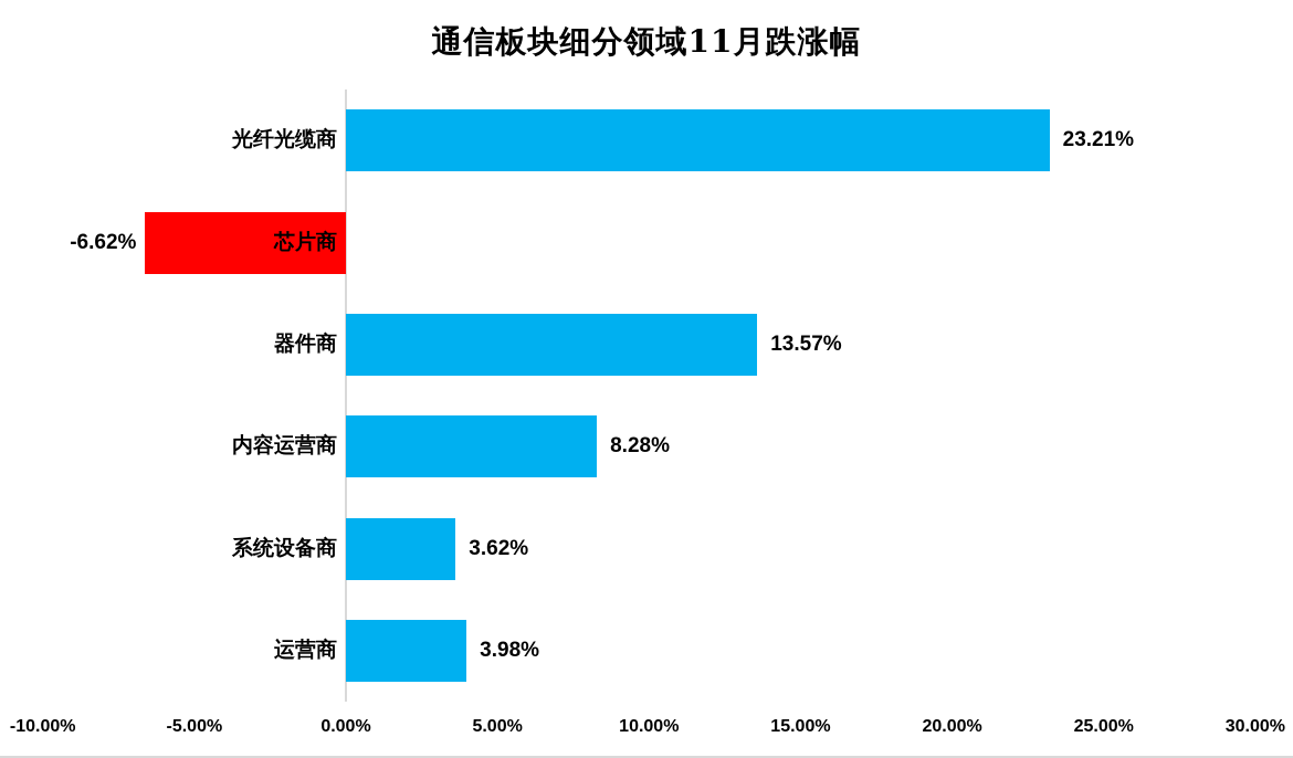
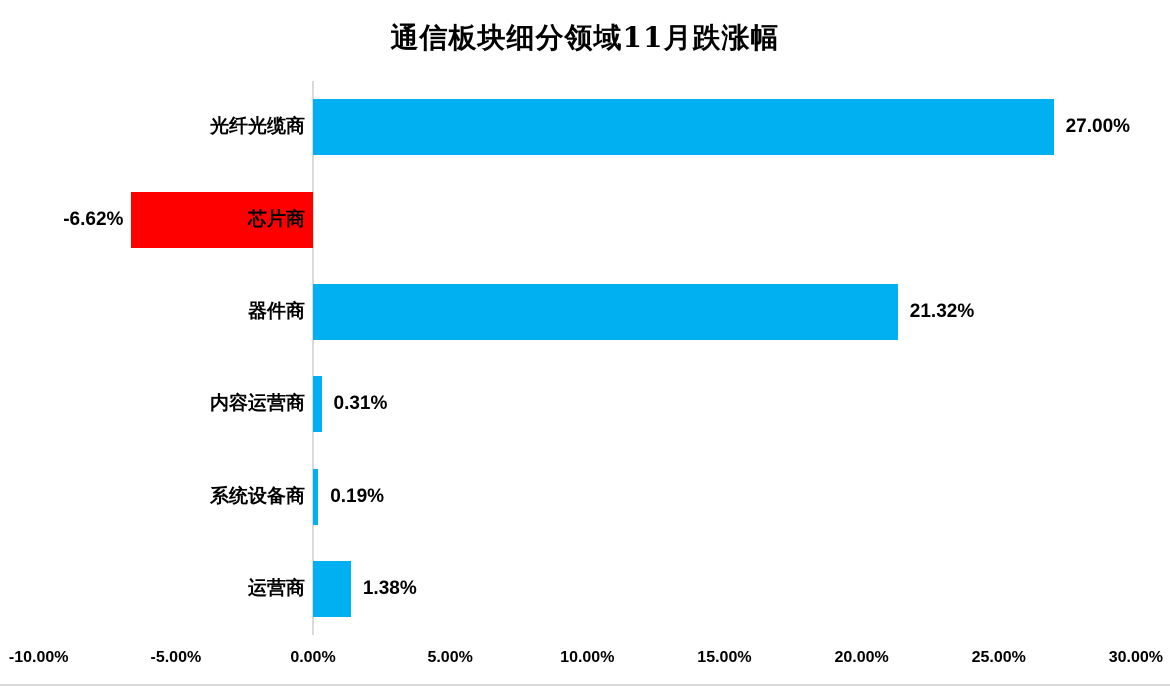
光纤光缆商: 23.21% -> 27.00%
器件商: 13.57% -> 21.32%
内容运营商: 8.28% -> 0.31%
系统设备商: 3.62% -> 0.19%
运营商: 3.98% -> 1.38%
